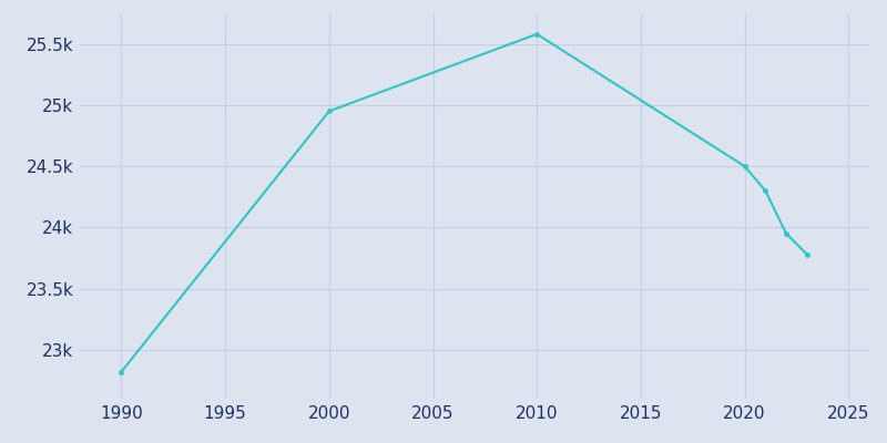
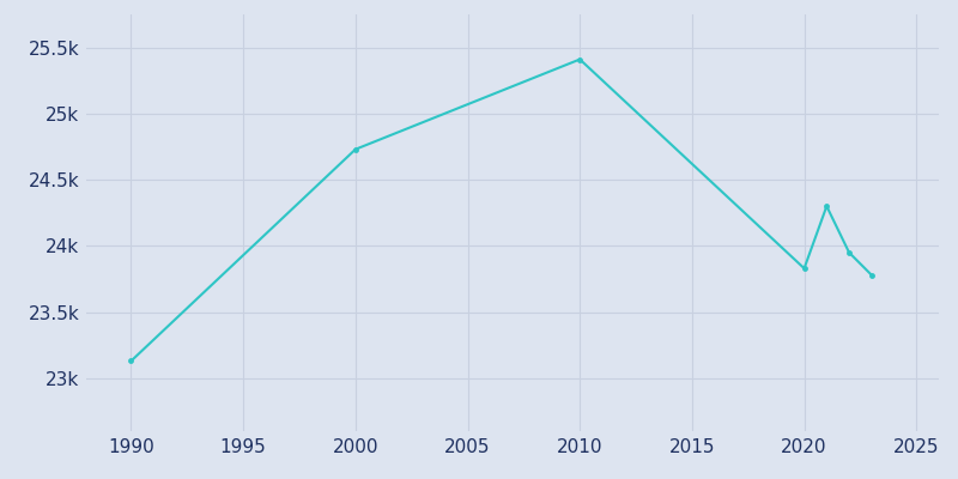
1990: 22.82k -> 23.13k
2000: 24.95k -> 24.73k
2010: 25.58k -> 25.41k
2020: 24.50k -> 23.83k
